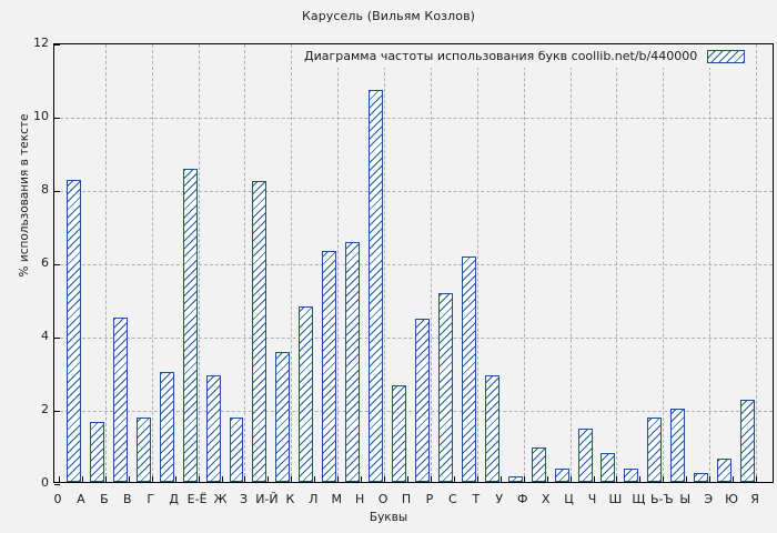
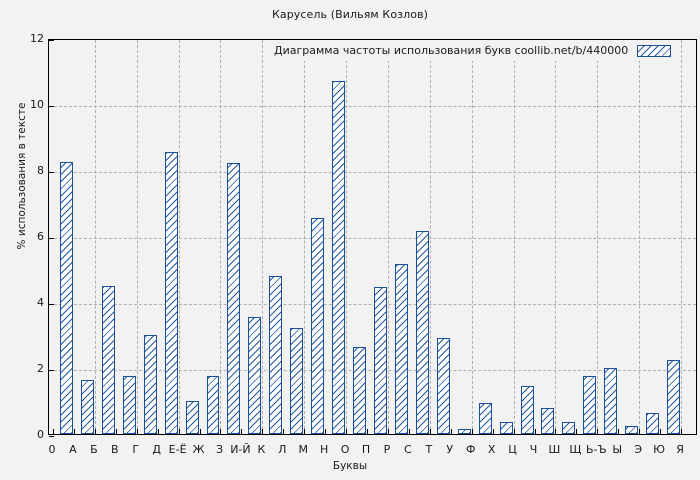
Ж: 2.9 -> 1.0
М: 6.3 -> 3.2
